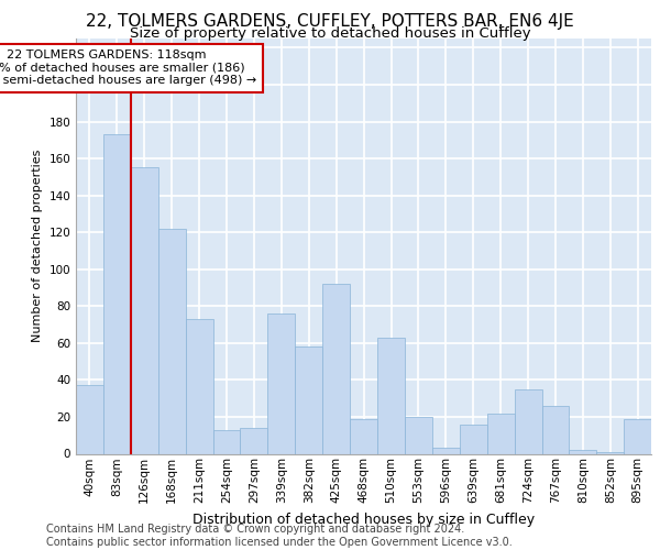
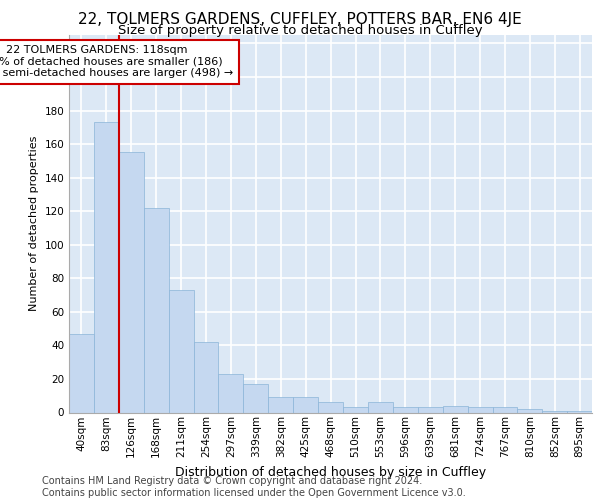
40sqm: 37 -> 47
254sqm: 13 -> 42
297sqm: 14 -> 23
339sqm: 76 -> 17
382sqm: 58 -> 9
425sqm: 92 -> 9
468sqm: 19 -> 6
510sqm: 63 -> 3
553sqm: 20 -> 6
639sqm: 16 -> 3
681sqm: 22 -> 4
724sqm: 35 -> 3
767sqm: 26 -> 3
895sqm: 19 -> 1
